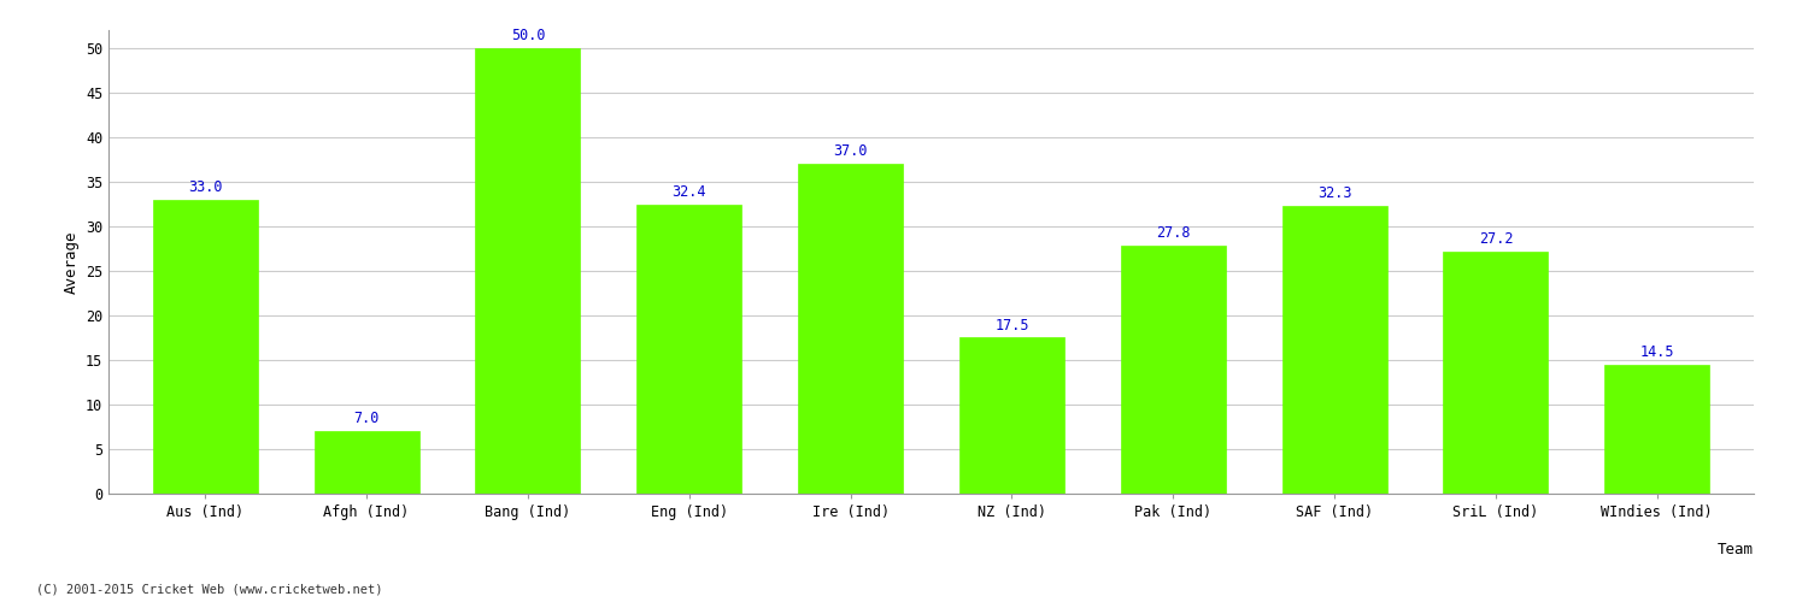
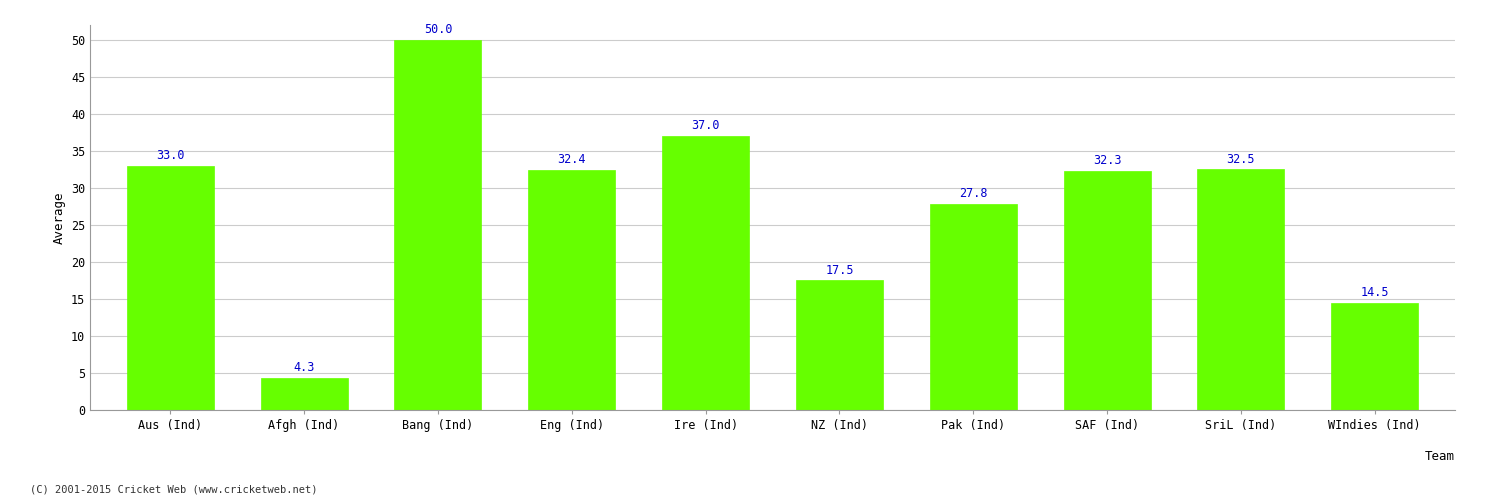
Afgh (Ind): 7.0 -> 4.3
SriL (Ind): 27.2 -> 32.5
